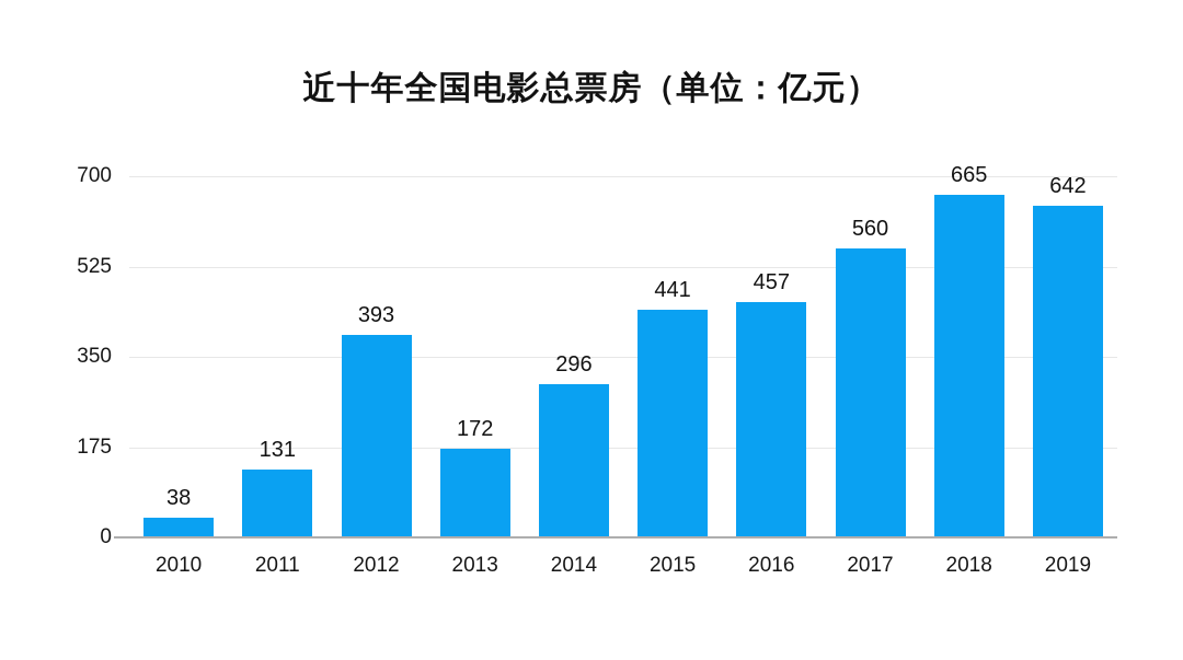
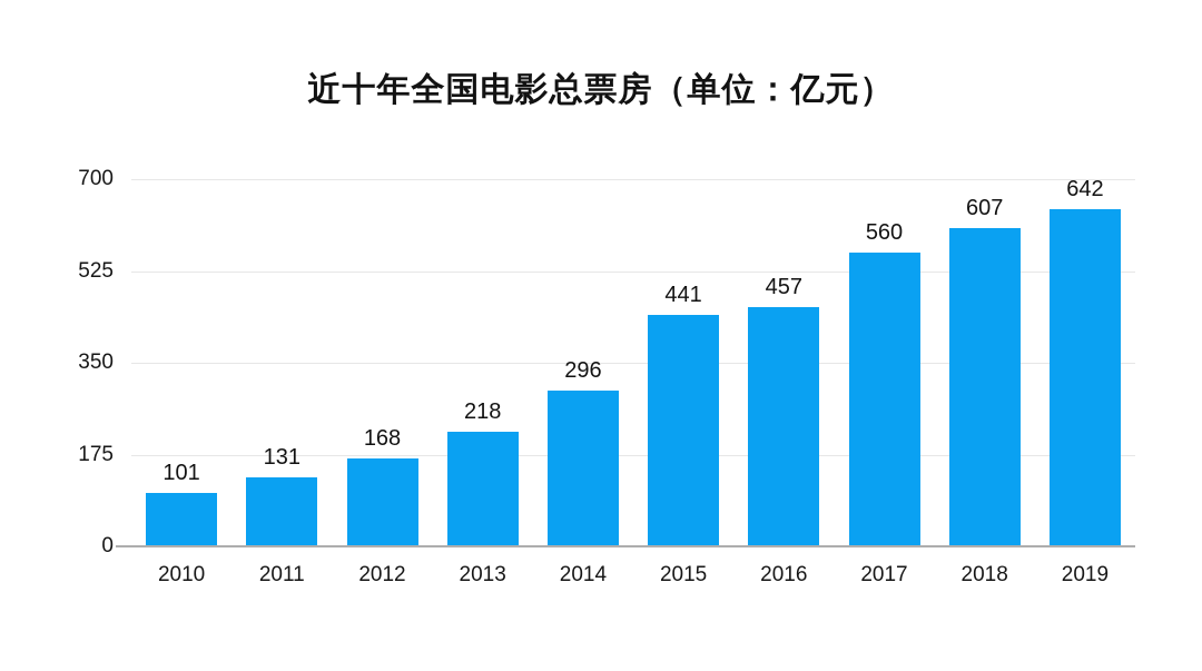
2010: 38 -> 101
2012: 393 -> 168
2013: 172 -> 218
2018: 665 -> 607
